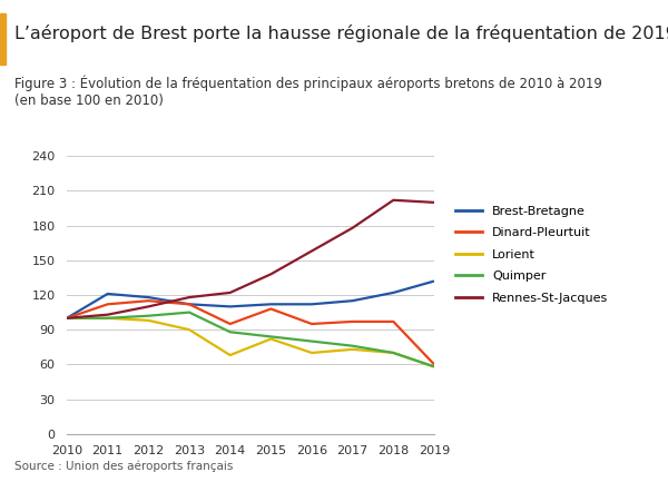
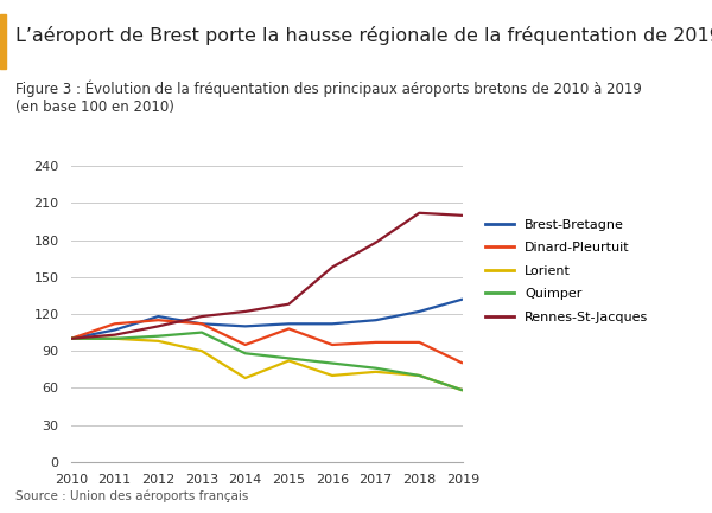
Brest-Bretagne/2011: 121 -> 107
Rennes-St-Jacques/2015: 138 -> 128
Dinard-Pleurtuit/2019: 60 -> 80
